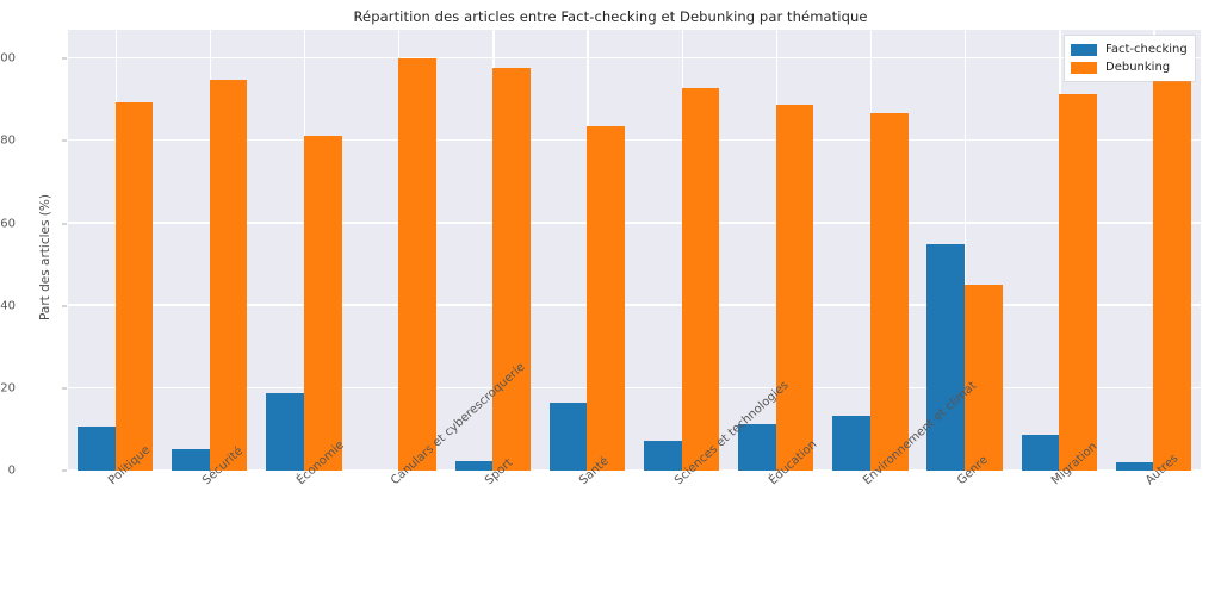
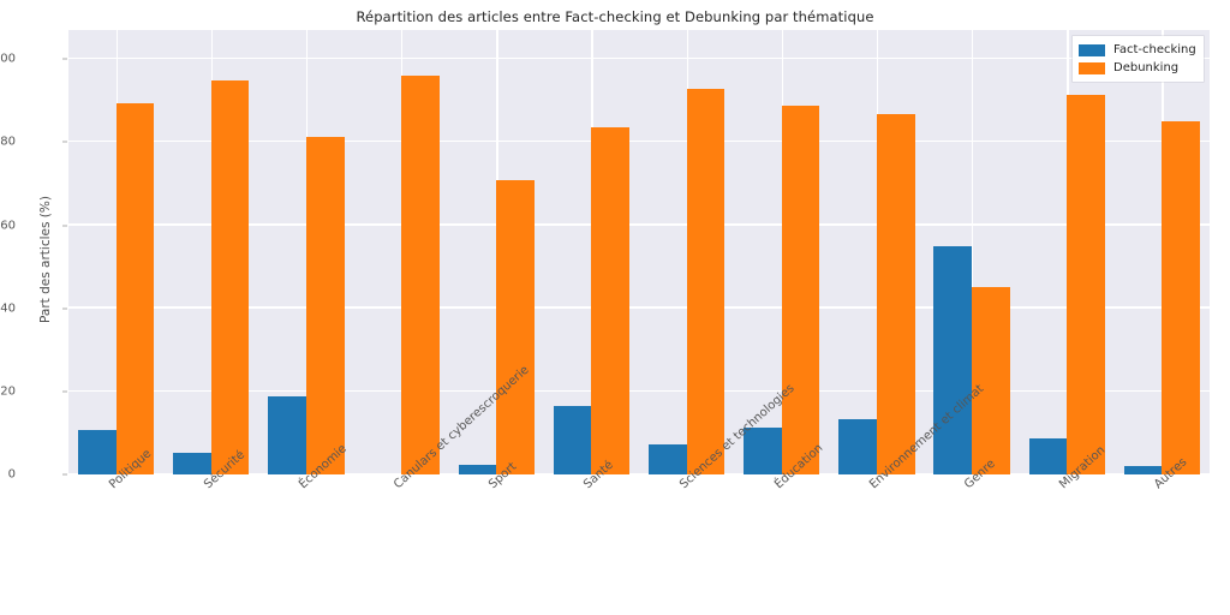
Debunking/Canulars et cyberescroquerie: 100 -> 96
Debunking/Sport: 98 -> 71
Debunking/Autres: 98 -> 85
